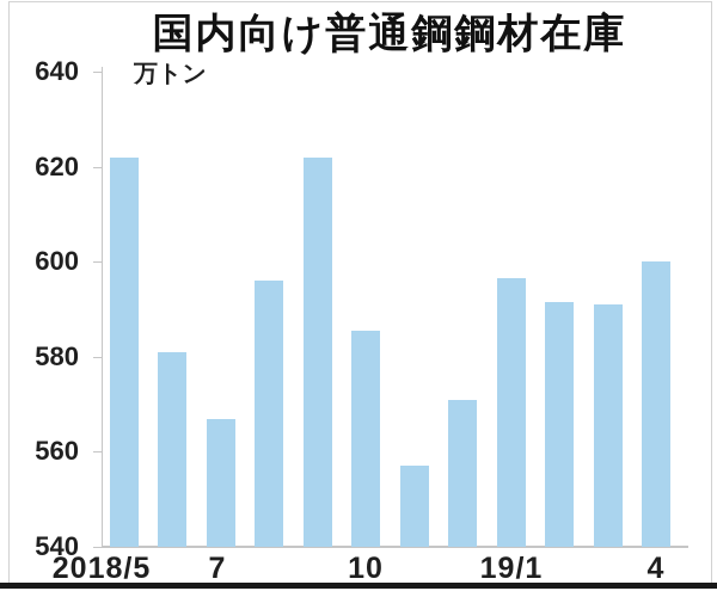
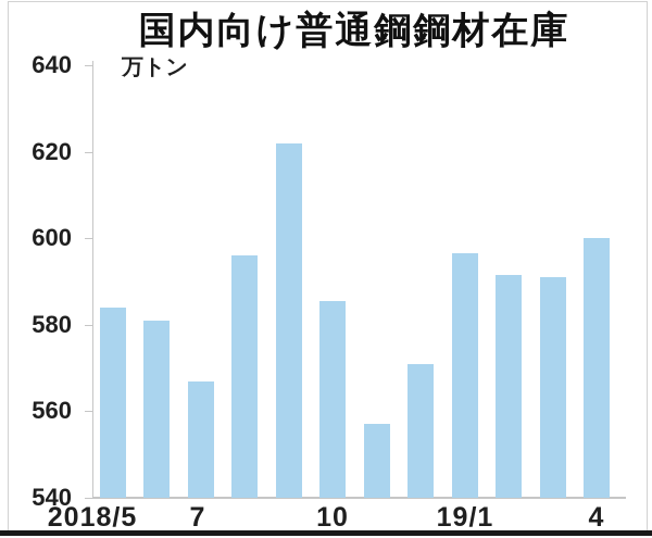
2018/5: 622 -> 584
